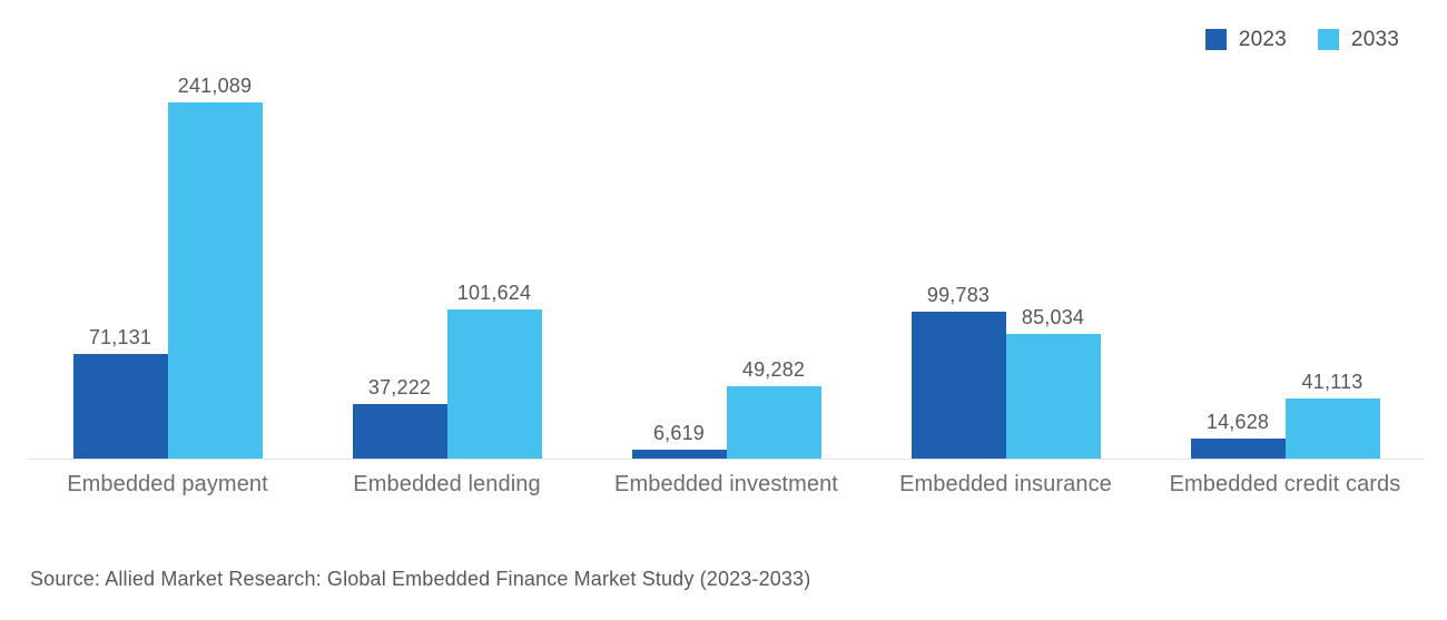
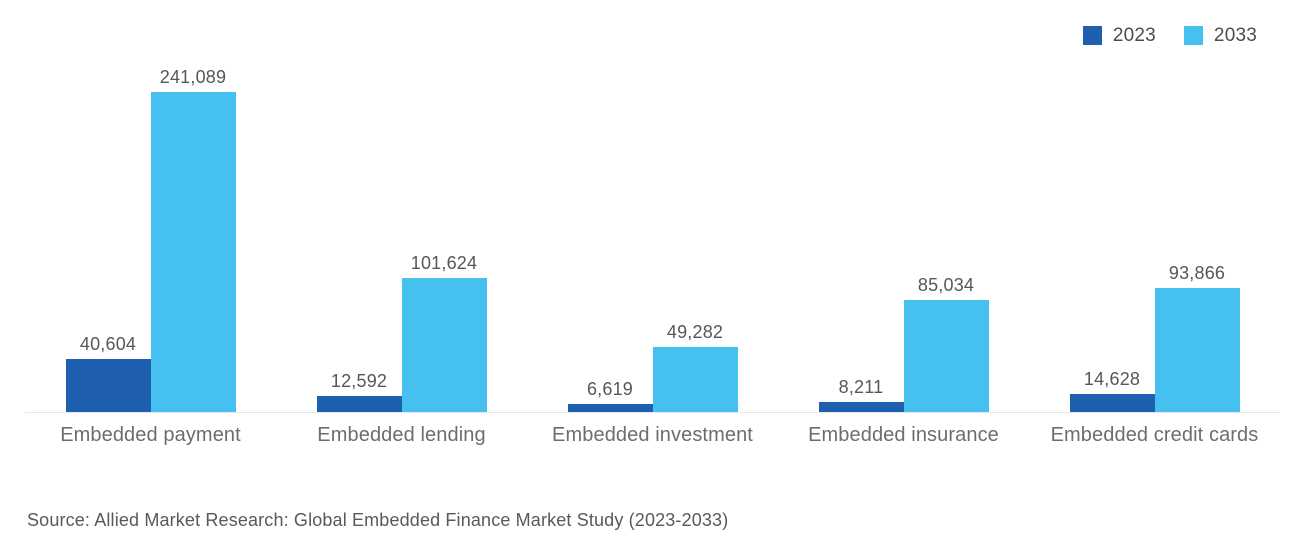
2023/Embedded payment: 71,131 -> 40,604
2023/Embedded lending: 37,222 -> 12,592
2023/Embedded insurance: 99,783 -> 8,211
2033/Embedded credit cards: 41,113 -> 93,866
